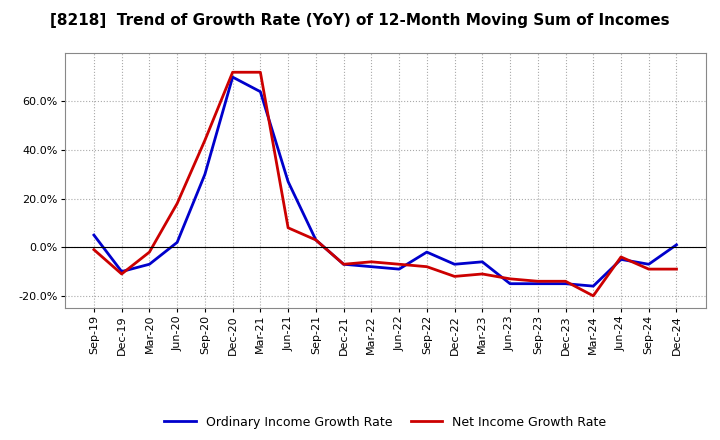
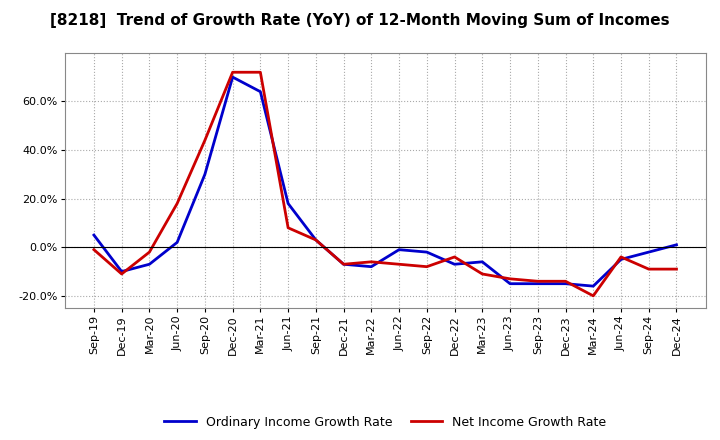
Ordinary Income Growth Rate/Jun-21: 27% -> 18%
Ordinary Income Growth Rate/Jun-22: -9% -> -1%
Net Income Growth Rate/Dec-22: -12% -> -4%
Ordinary Income Growth Rate/Sep-24: -7% -> -2%
